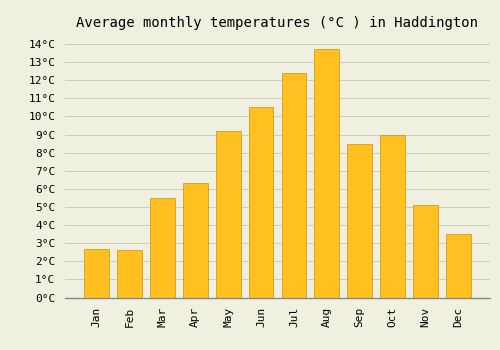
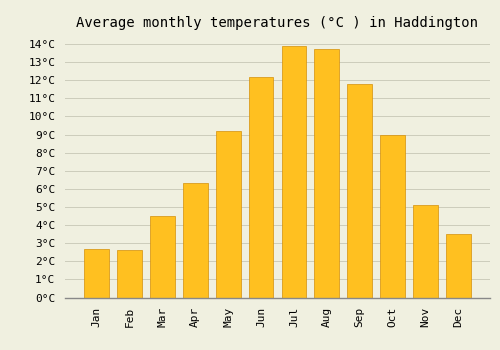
Mar: 5.5°C -> 4.5°C
Jun: 10.5°C -> 12.2°C
Jul: 12.4°C -> 13.9°C
Sep: 8.5°C -> 11.8°C
